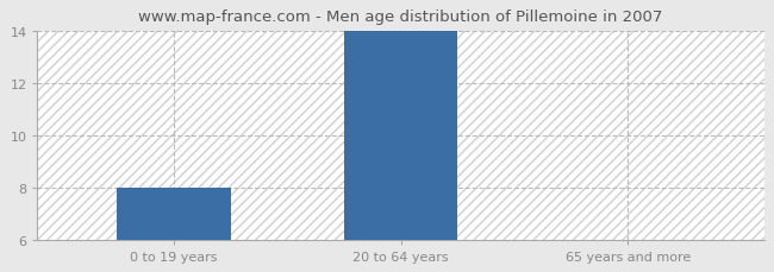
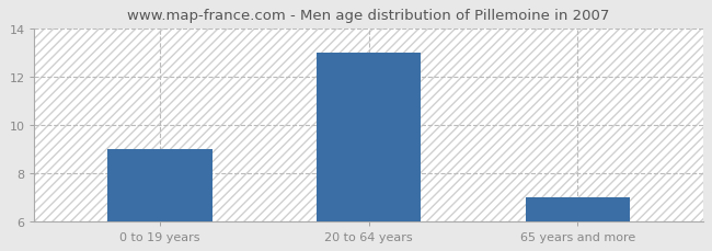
0 to 19 years: 8 -> 9
20 to 64 years: 14 -> 13
65 years and more: 6 -> 7
